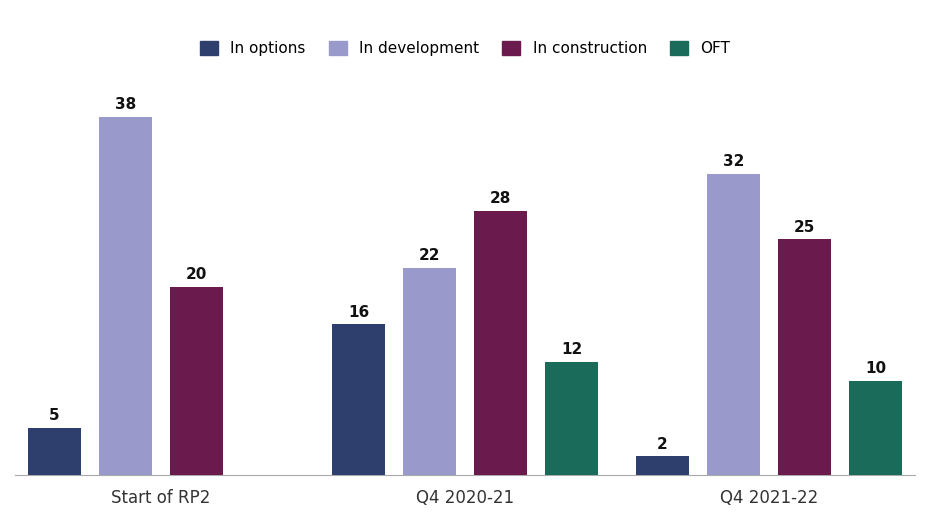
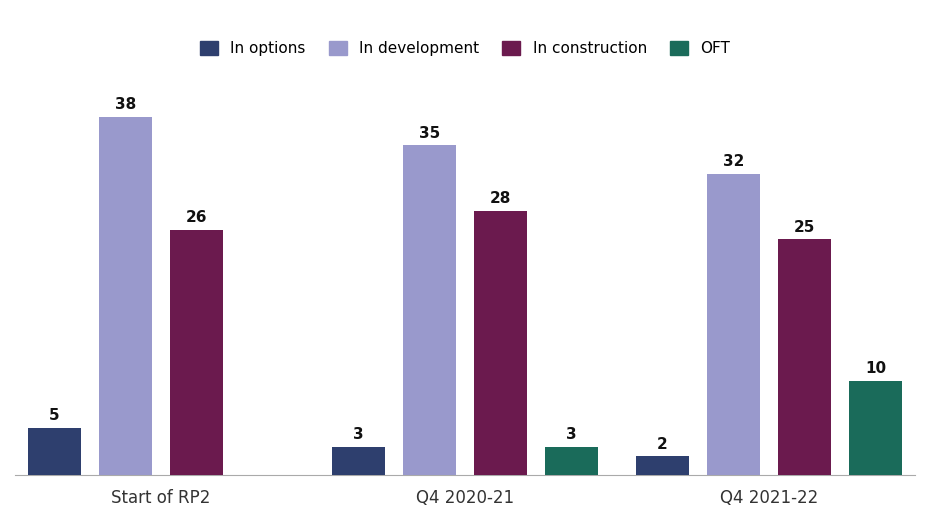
In construction/Start of RP2: 20 -> 26
In options/Q4 2020-21: 16 -> 3
In development/Q4 2020-21: 22 -> 35
OFT/Q4 2020-21: 12 -> 3
